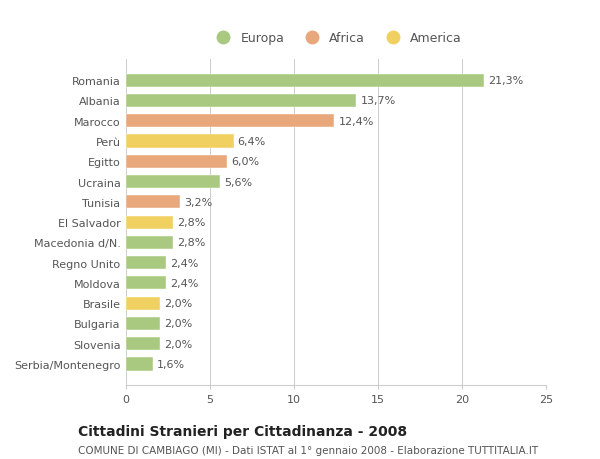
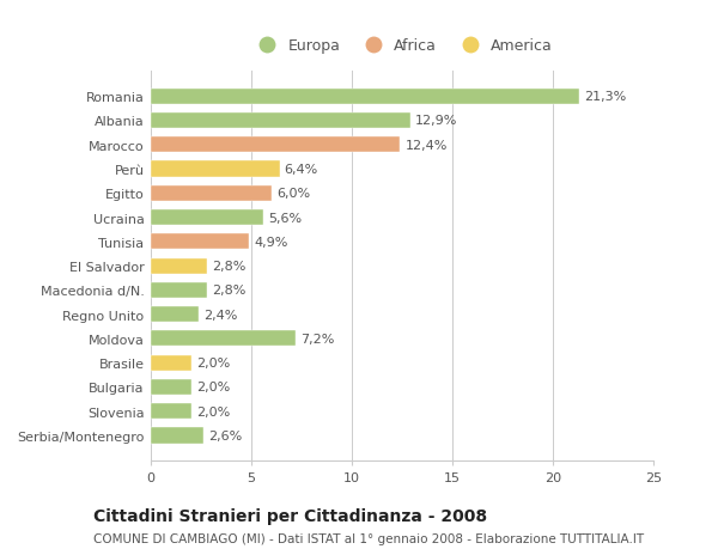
Albania: 13,7% -> 12,9%
Tunisia: 3,2% -> 4,9%
Moldova: 2,4% -> 7,2%
Serbia/Montenegro: 1,6% -> 2,6%
